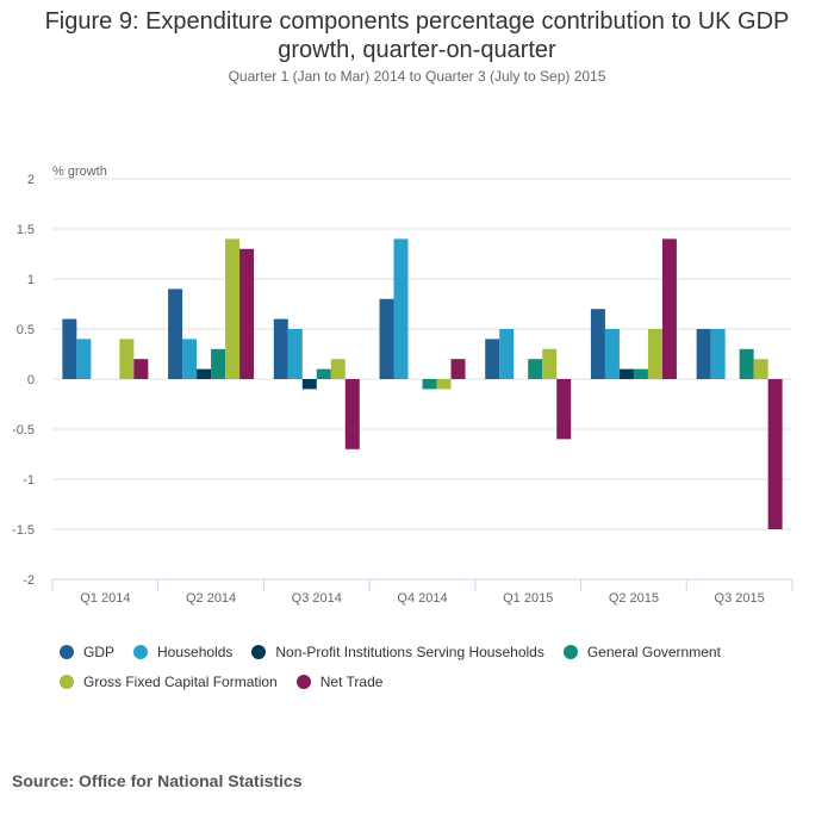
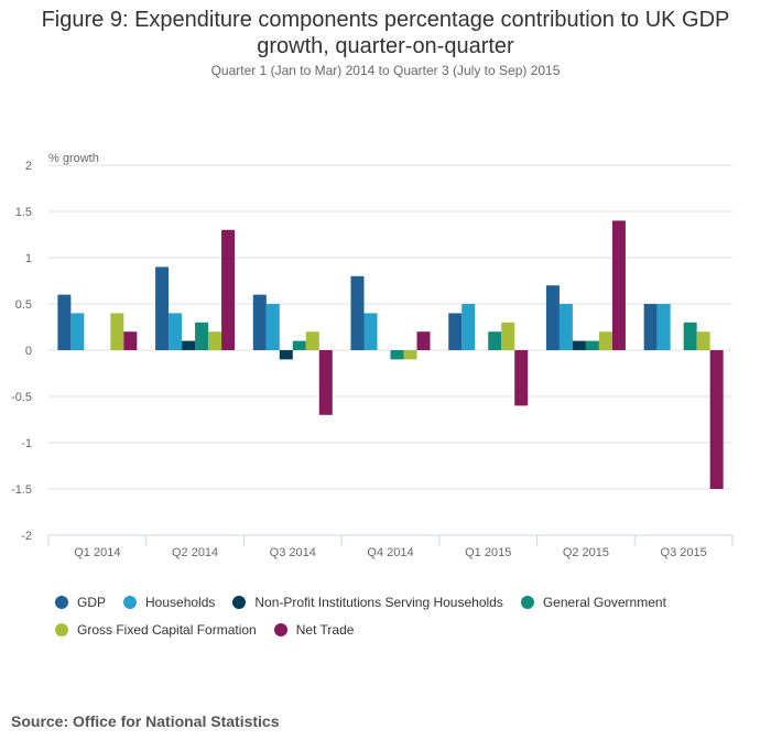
Gross Fixed Capital Formation/Q2 2014: 1.4 -> 0.2
Households/Q4 2014: 1.4 -> 0.4
Gross Fixed Capital Formation/Q2 2015: 0.5 -> 0.2
